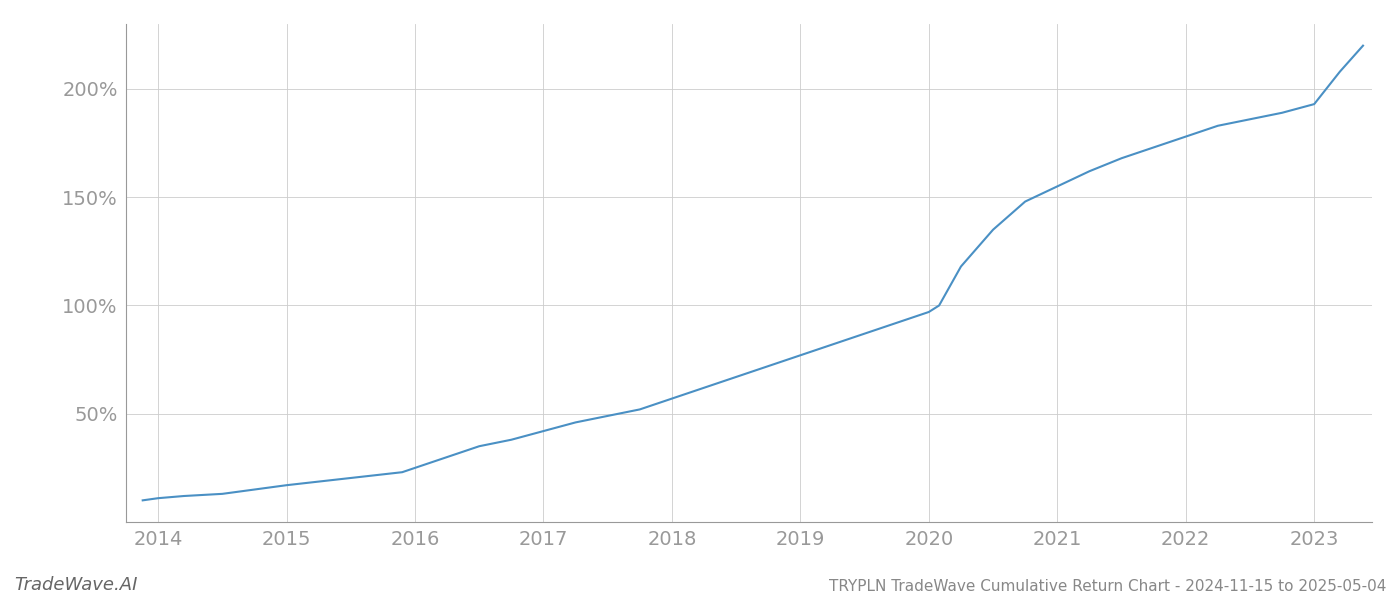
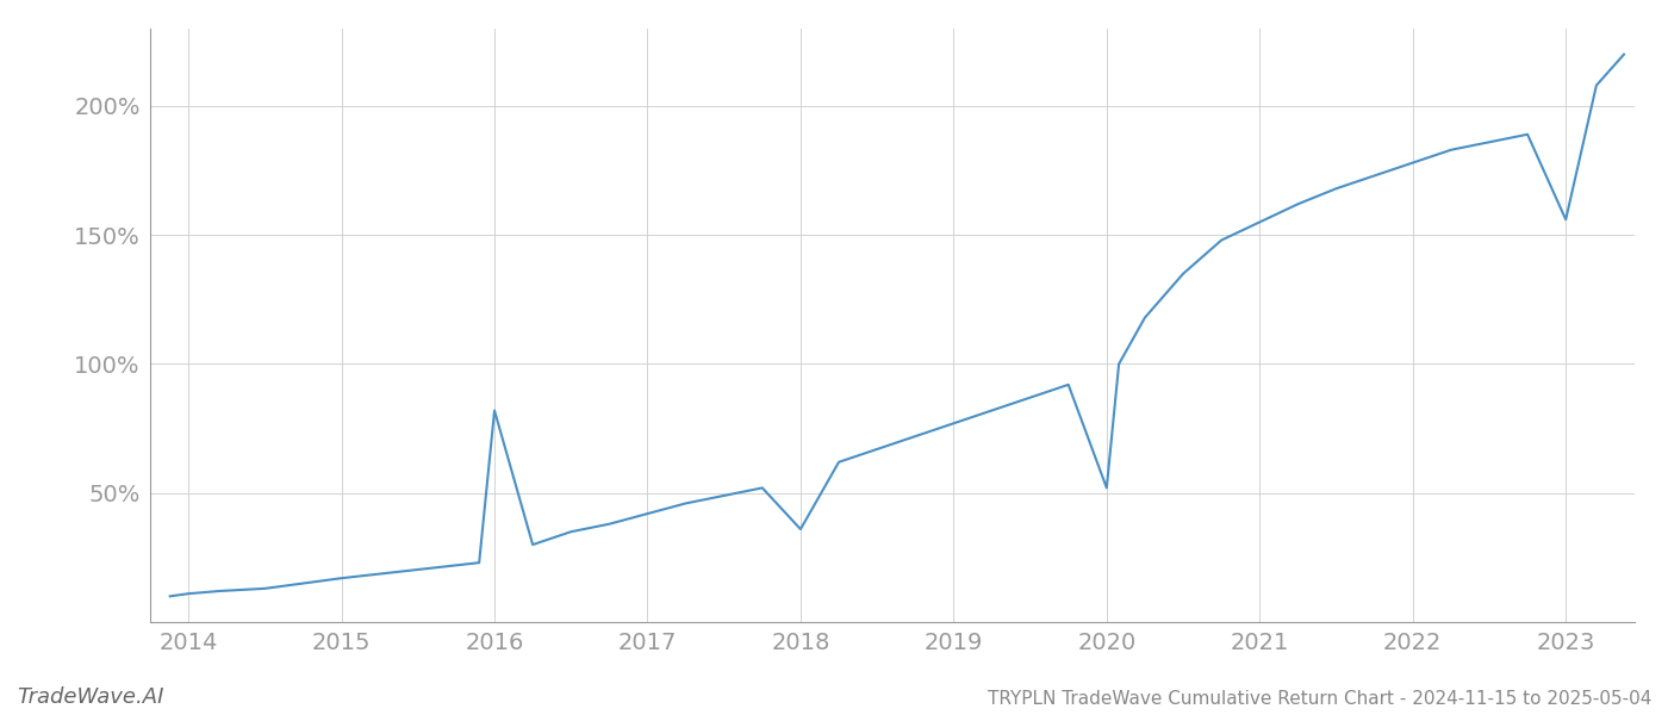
2016: 25% -> 82%
2018: 57% -> 36%
2020: 97% -> 52%
2023: 193% -> 156%
